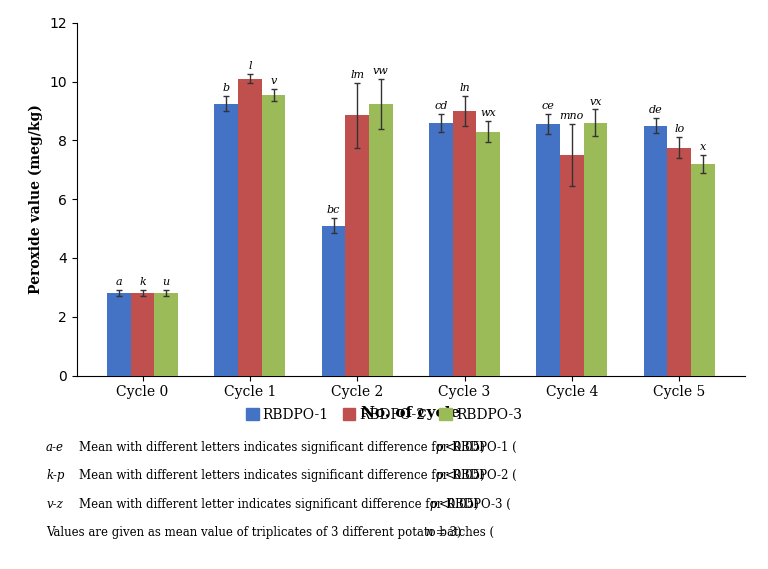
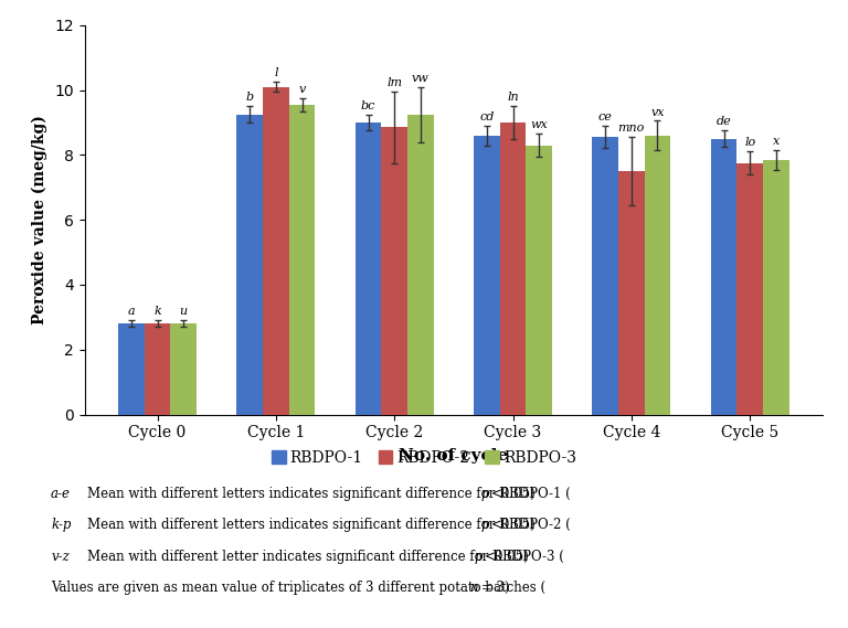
RBDPO-1/Cycle 2: 5.10 -> 9.00
RBDPO-3/Cycle 5: 7.20 -> 7.85
